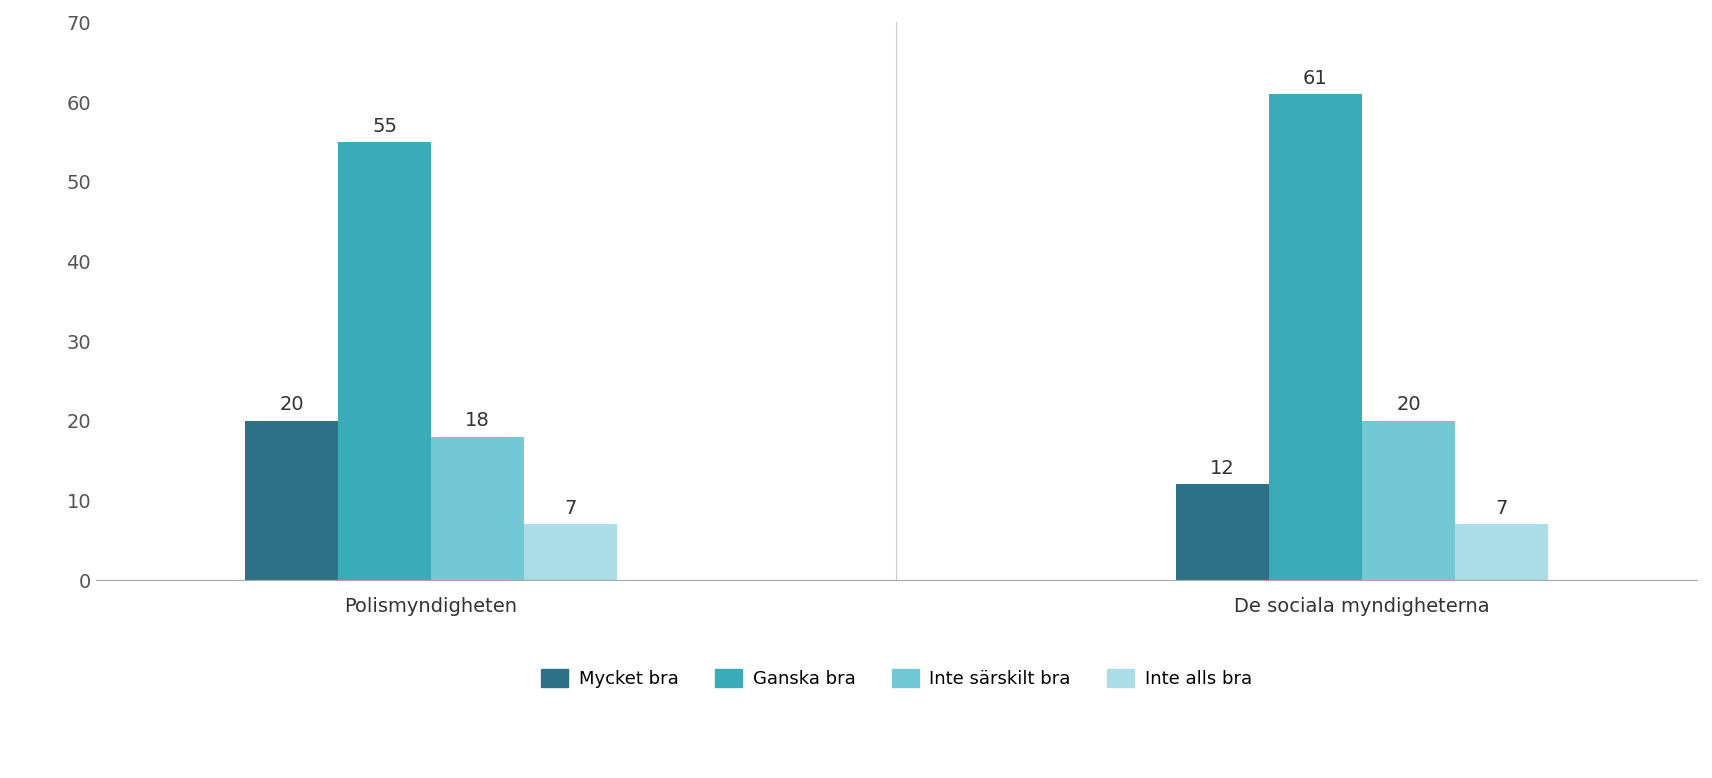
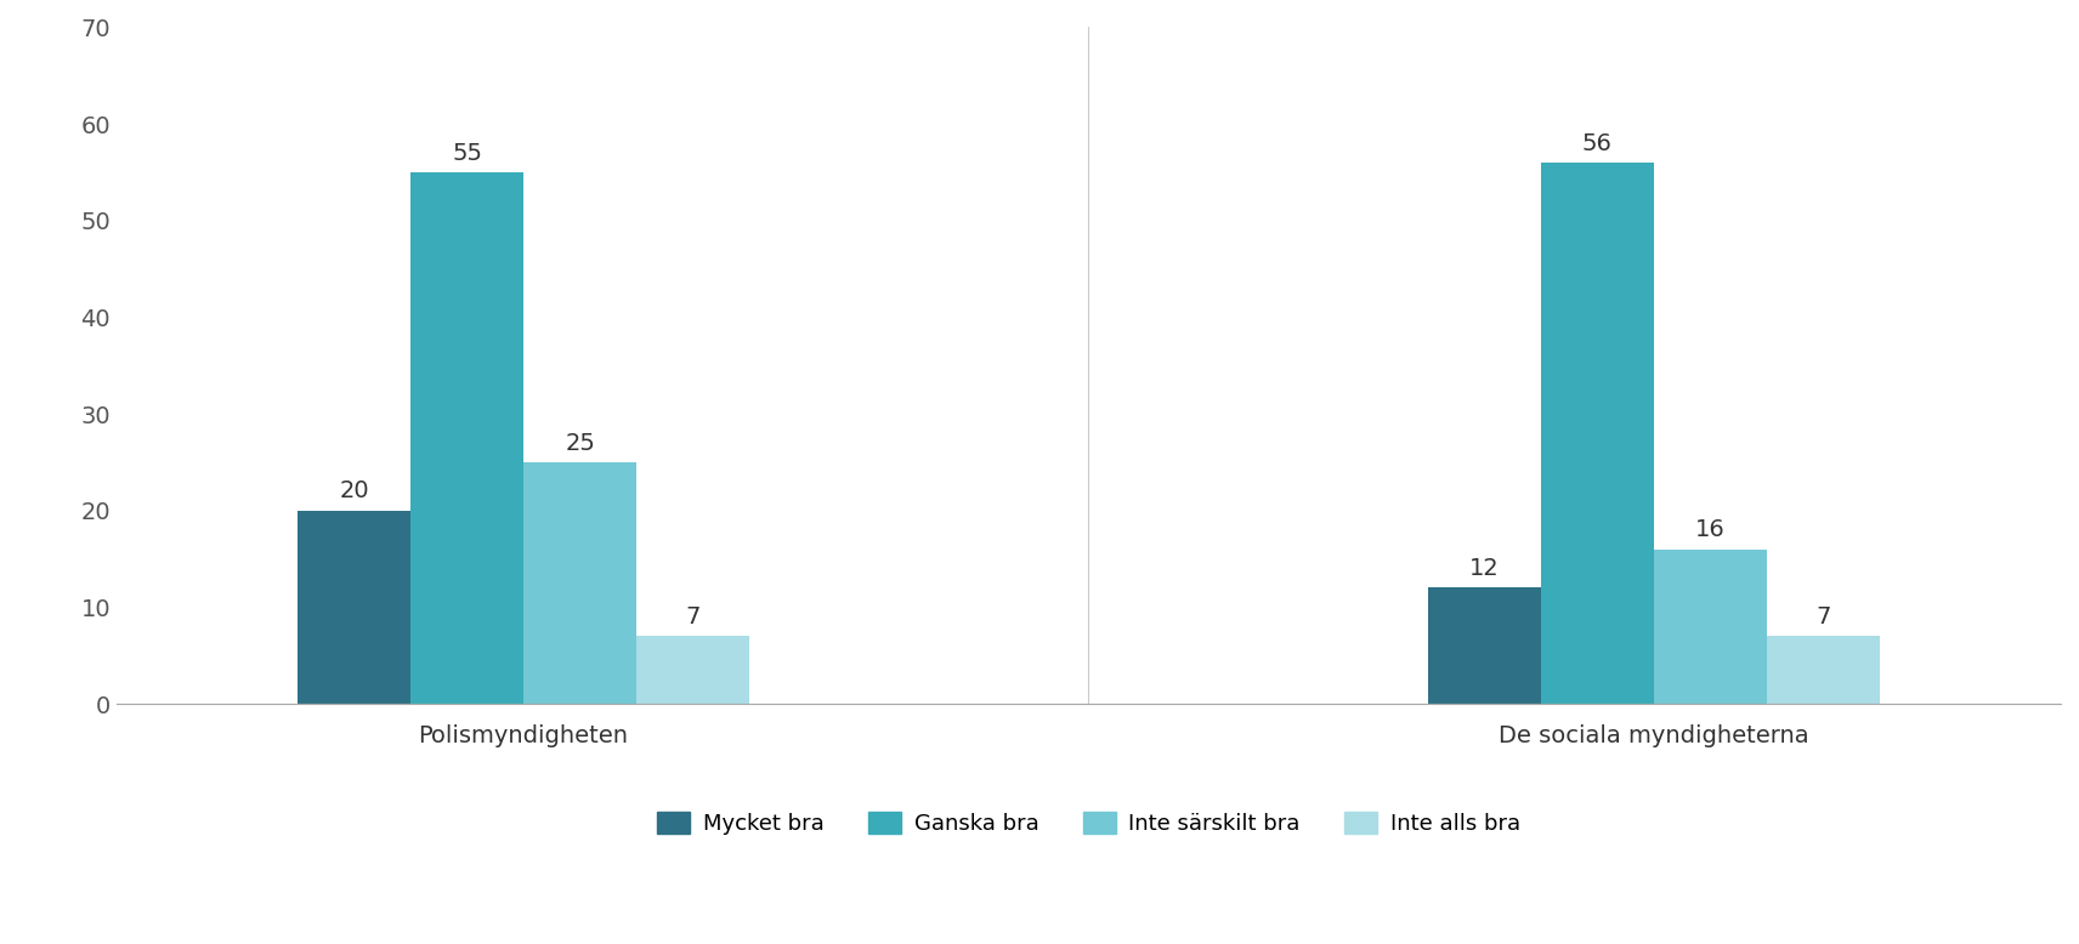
Inte särskilt bra/Polismyndigheten: 18 -> 25
Ganska bra/De sociala myndigheterna: 61 -> 56
Inte särskilt bra/De sociala myndigheterna: 20 -> 16
